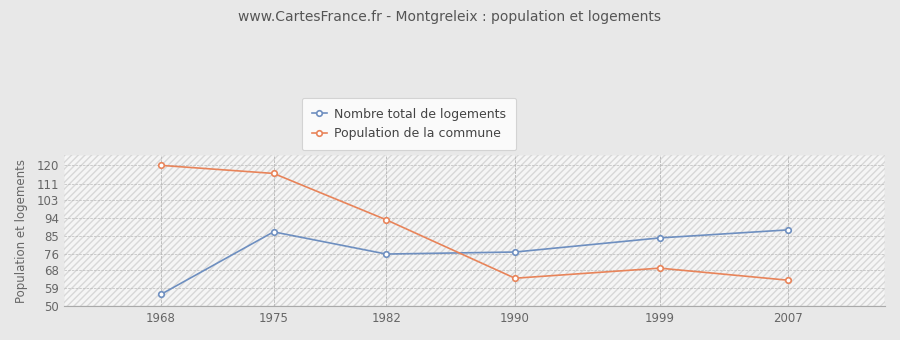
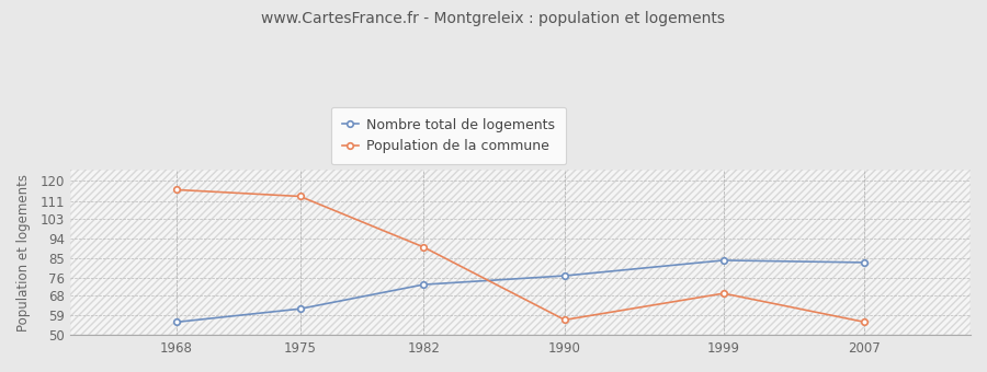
Population de la commune/1968: 120 -> 116
Nombre total de logements/1975: 87 -> 62
Population de la commune/1975: 116 -> 113
Nombre total de logements/1982: 76 -> 73
Population de la commune/1982: 93 -> 90
Population de la commune/1990: 64 -> 57
Nombre total de logements/2007: 88 -> 83
Population de la commune/2007: 63 -> 56
